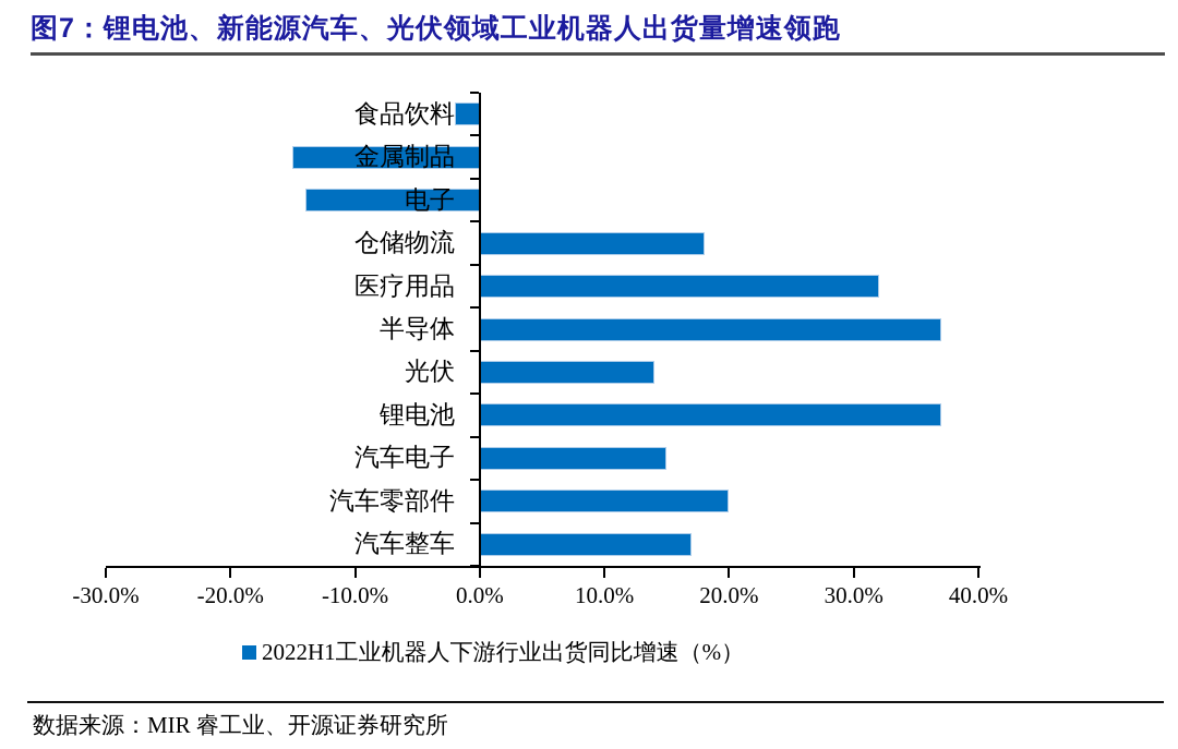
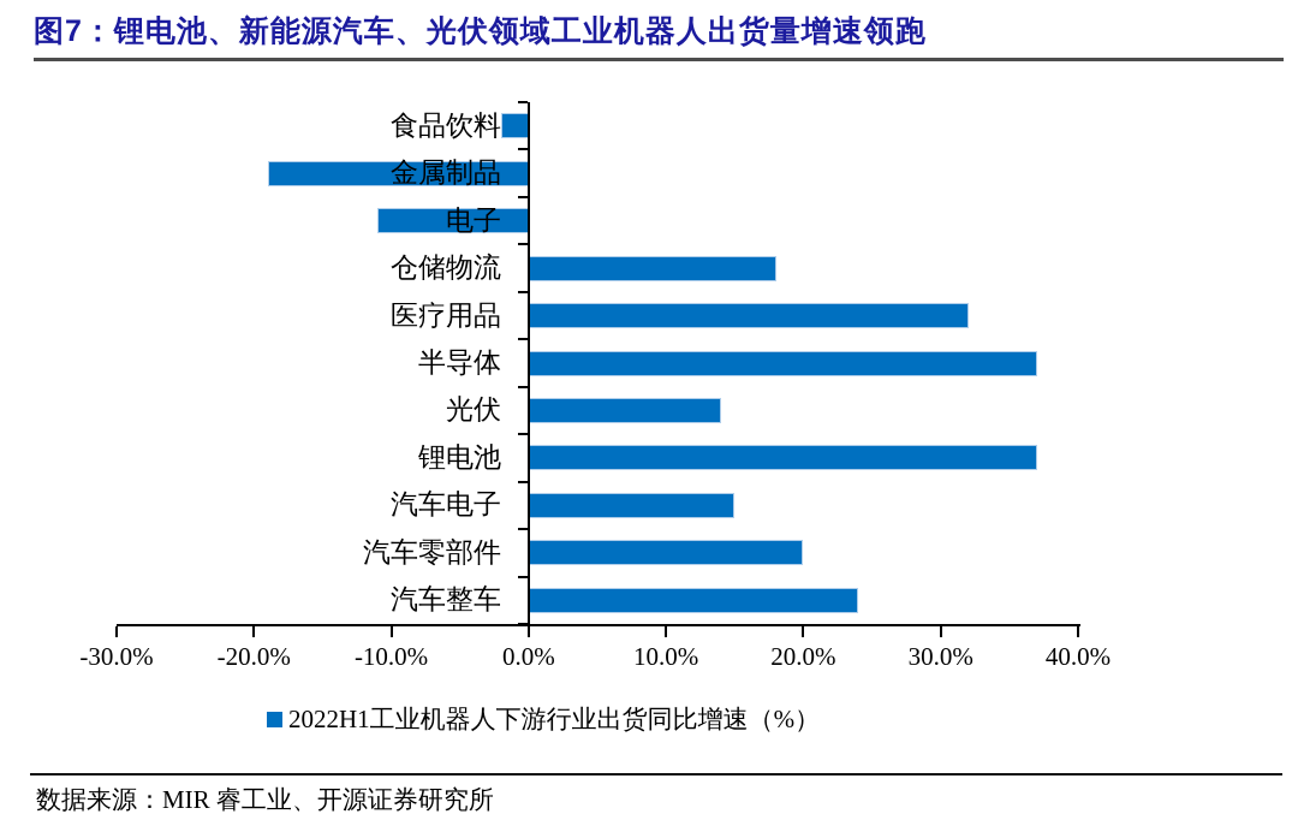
金属制品: -15% -> -19%
电子: -14% -> -11%
汽车整车: 17% -> 24%
